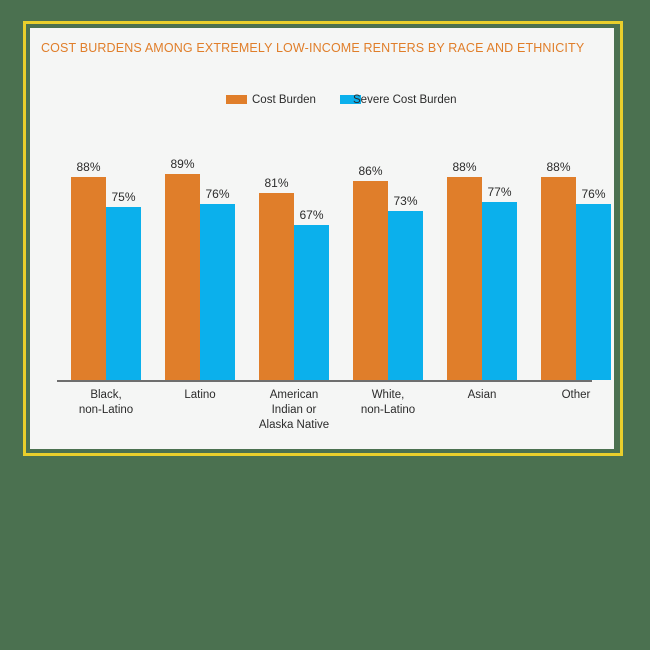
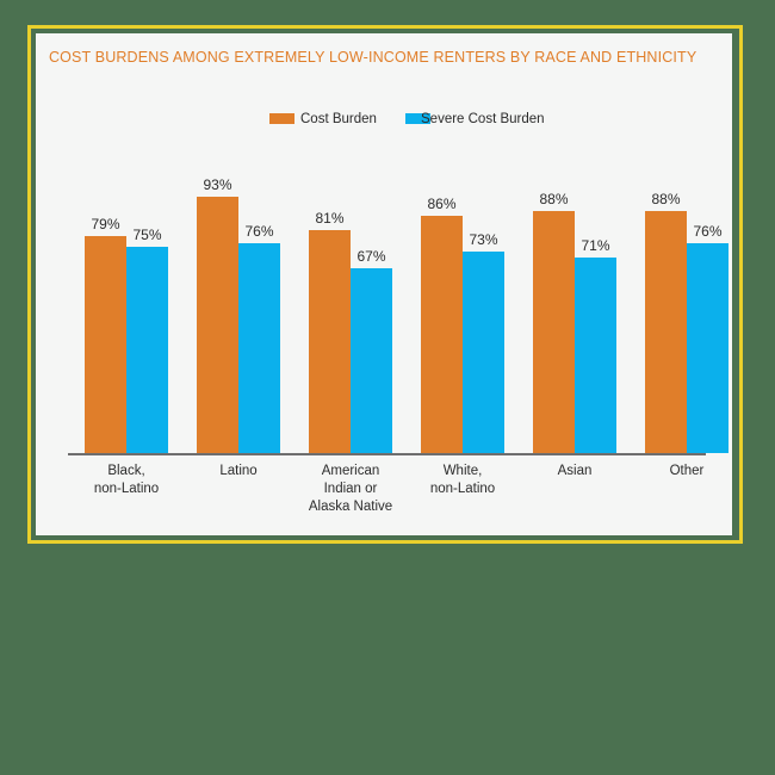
Cost Burden/Black, non-Latino: 88% -> 79%
Cost Burden/Latino: 89% -> 93%
Severe Cost Burden/Asian: 77% -> 71%
